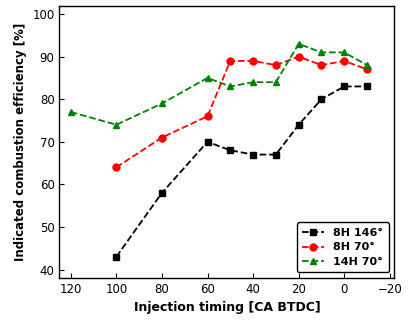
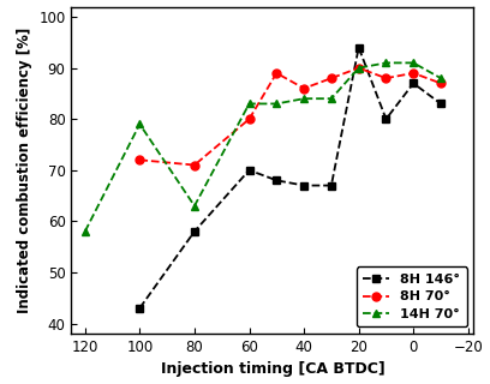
14H 70°/120: 77 -> 58
8H 70°/100: 64 -> 72
14H 70°/100: 74 -> 79
14H 70°/80: 79 -> 63
8H 70°/60: 76 -> 80
14H 70°/60: 85 -> 83
8H 70°/40: 89 -> 86
8H 146°/20: 74 -> 94
14H 70°/20: 93 -> 90
8H 146°/0: 83 -> 87
